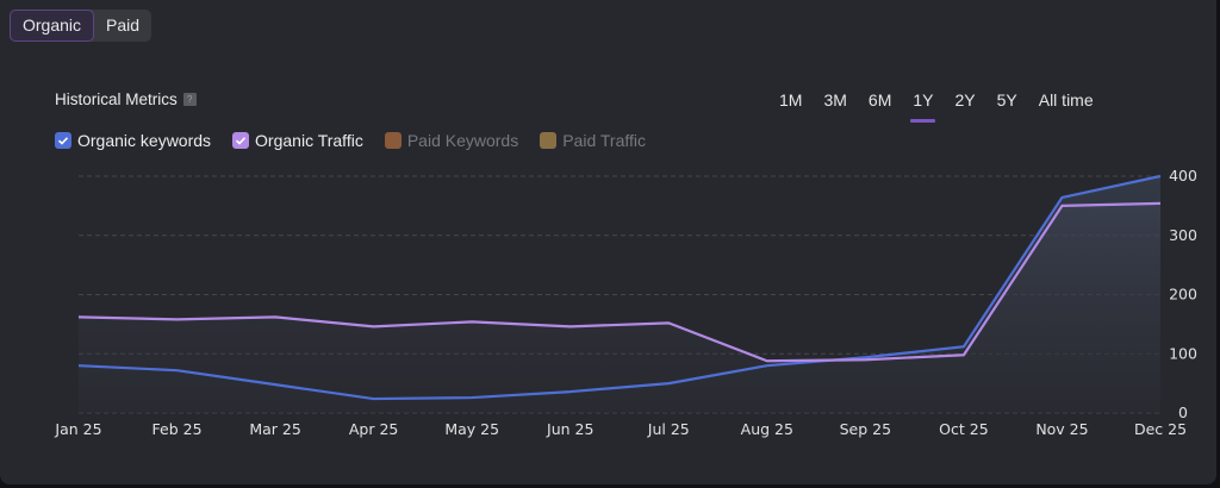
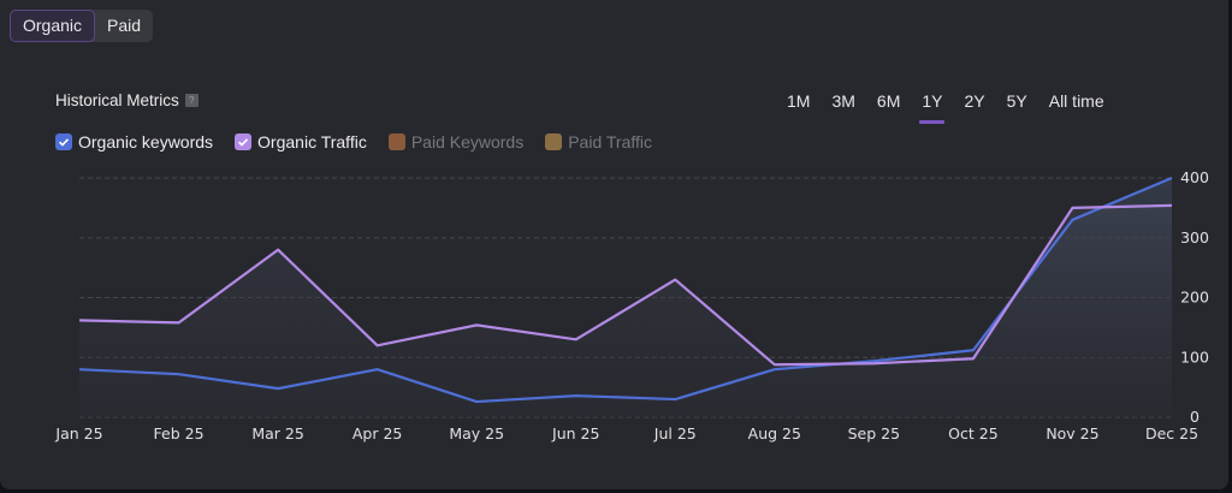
Organic Traffic/Mar 25: 160 -> 280
Organic keywords/Apr 25: 20 -> 80
Organic Traffic/Apr 25: 150 -> 120
Organic Traffic/Jun 25: 150 -> 130
Organic keywords/Jul 25: 50 -> 30
Organic Traffic/Jul 25: 150 -> 230
Organic keywords/Nov 25: 360 -> 330
